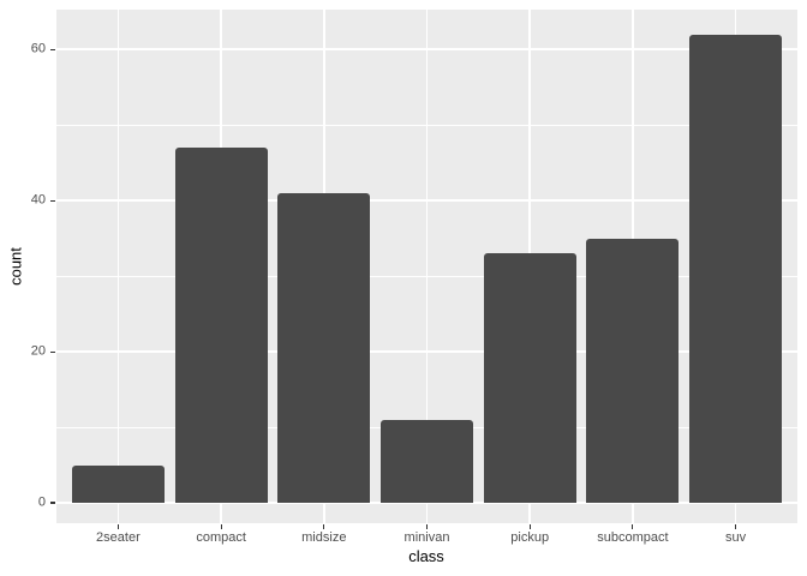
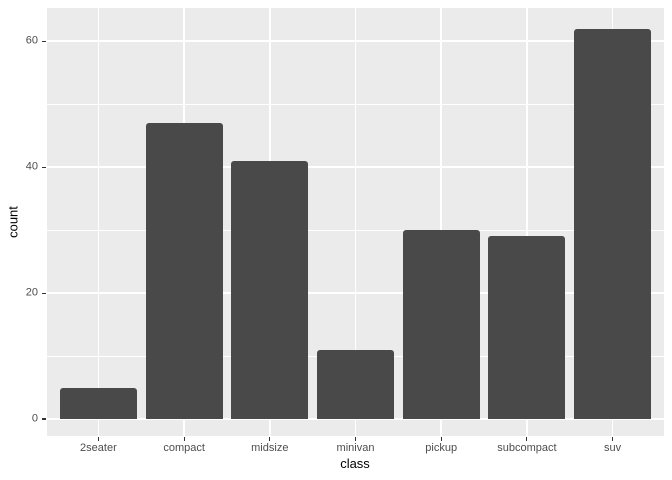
pickup: 33 -> 30
subcompact: 35 -> 29
